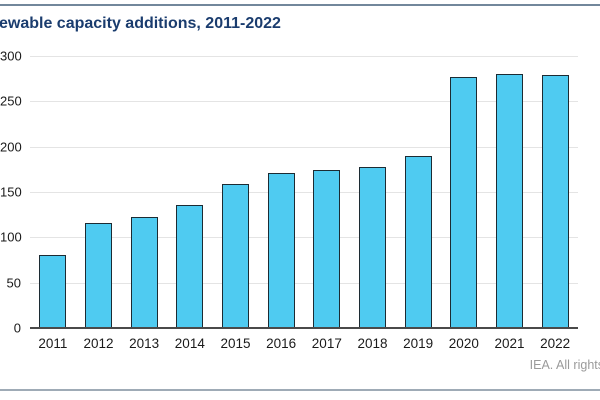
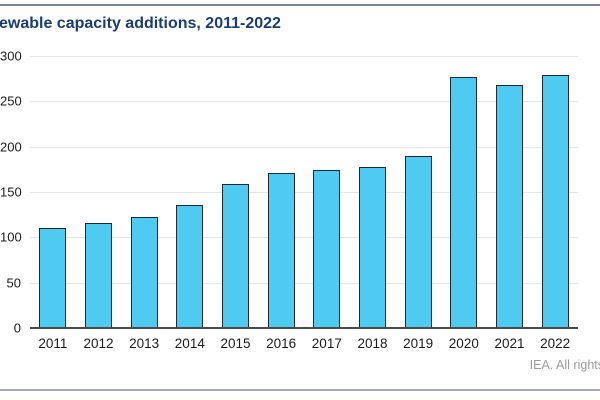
2011: 80 -> 110
2021: 280 -> 270
